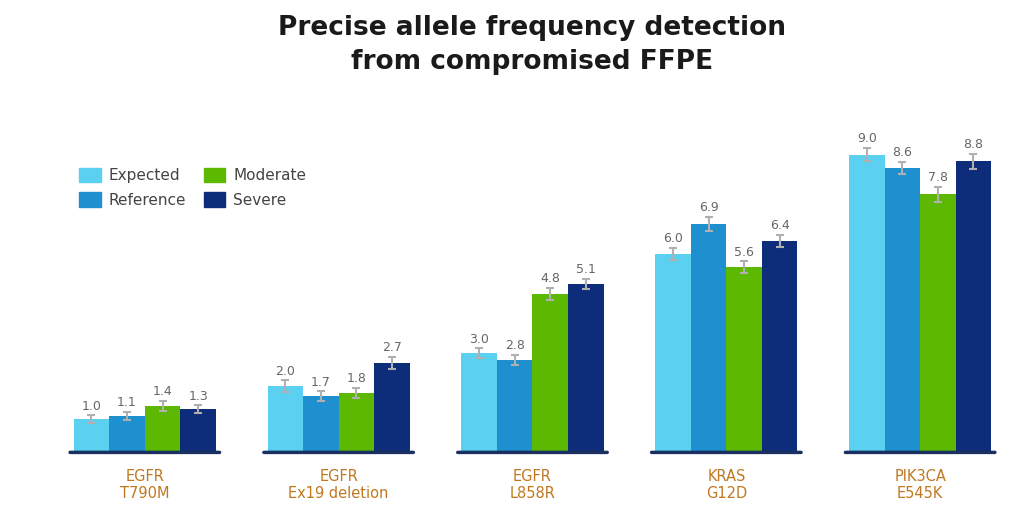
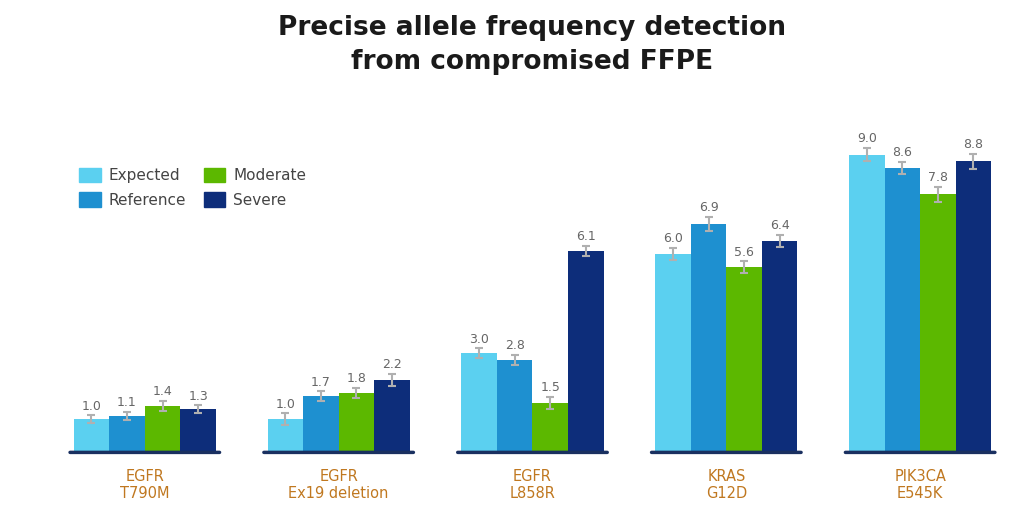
Expected/EGFR Ex19 deletion: 2.0 -> 1.0
Severe/EGFR Ex19 deletion: 2.7 -> 2.2
Moderate/EGFR L858R: 4.8 -> 1.5
Severe/EGFR L858R: 5.1 -> 6.1
